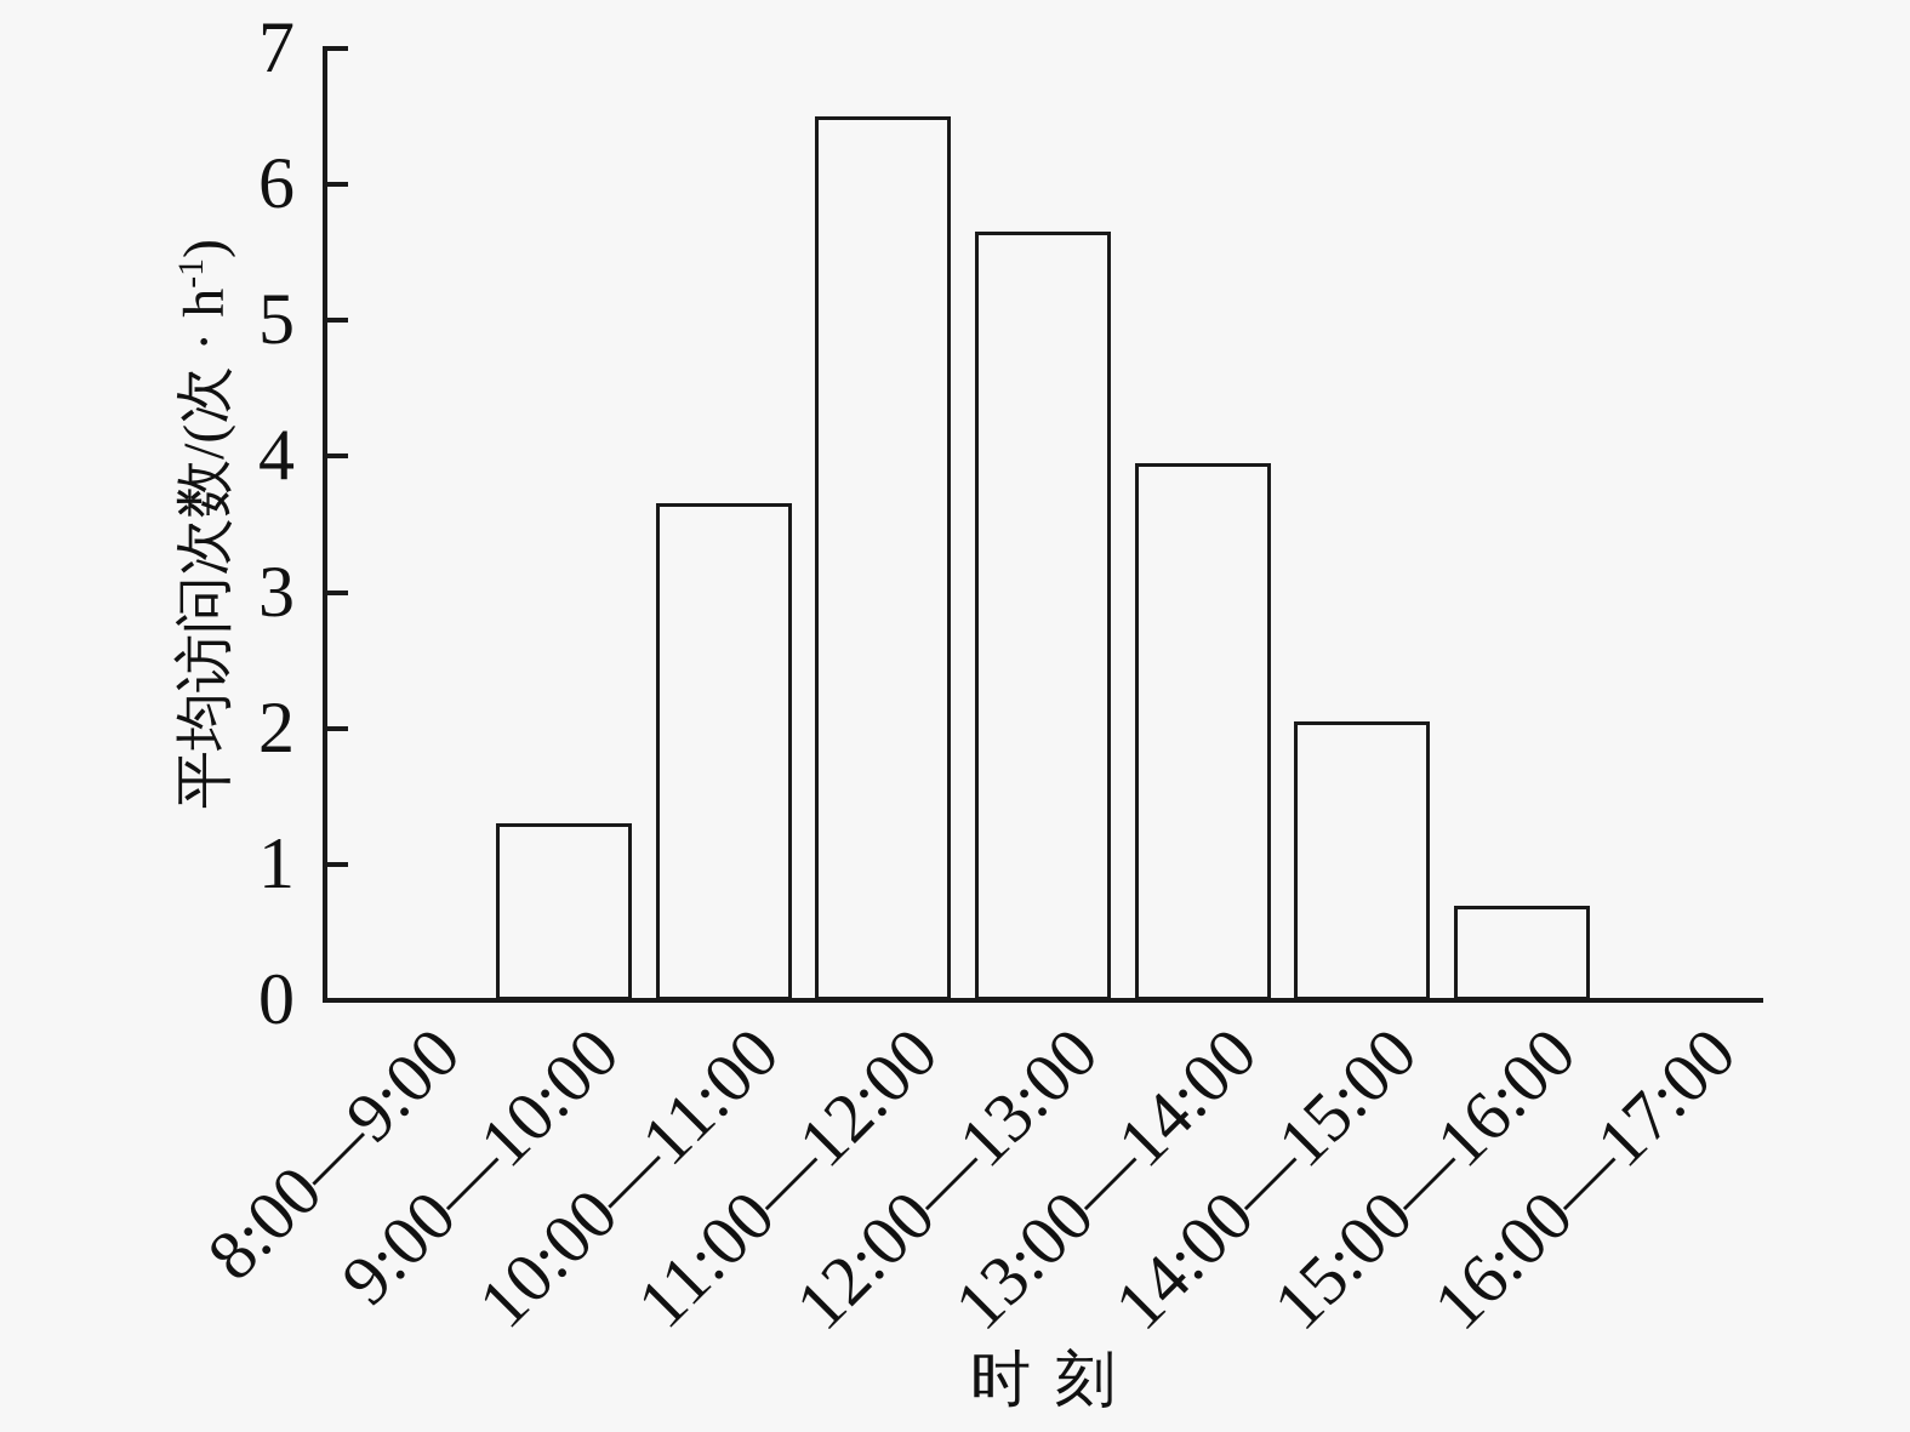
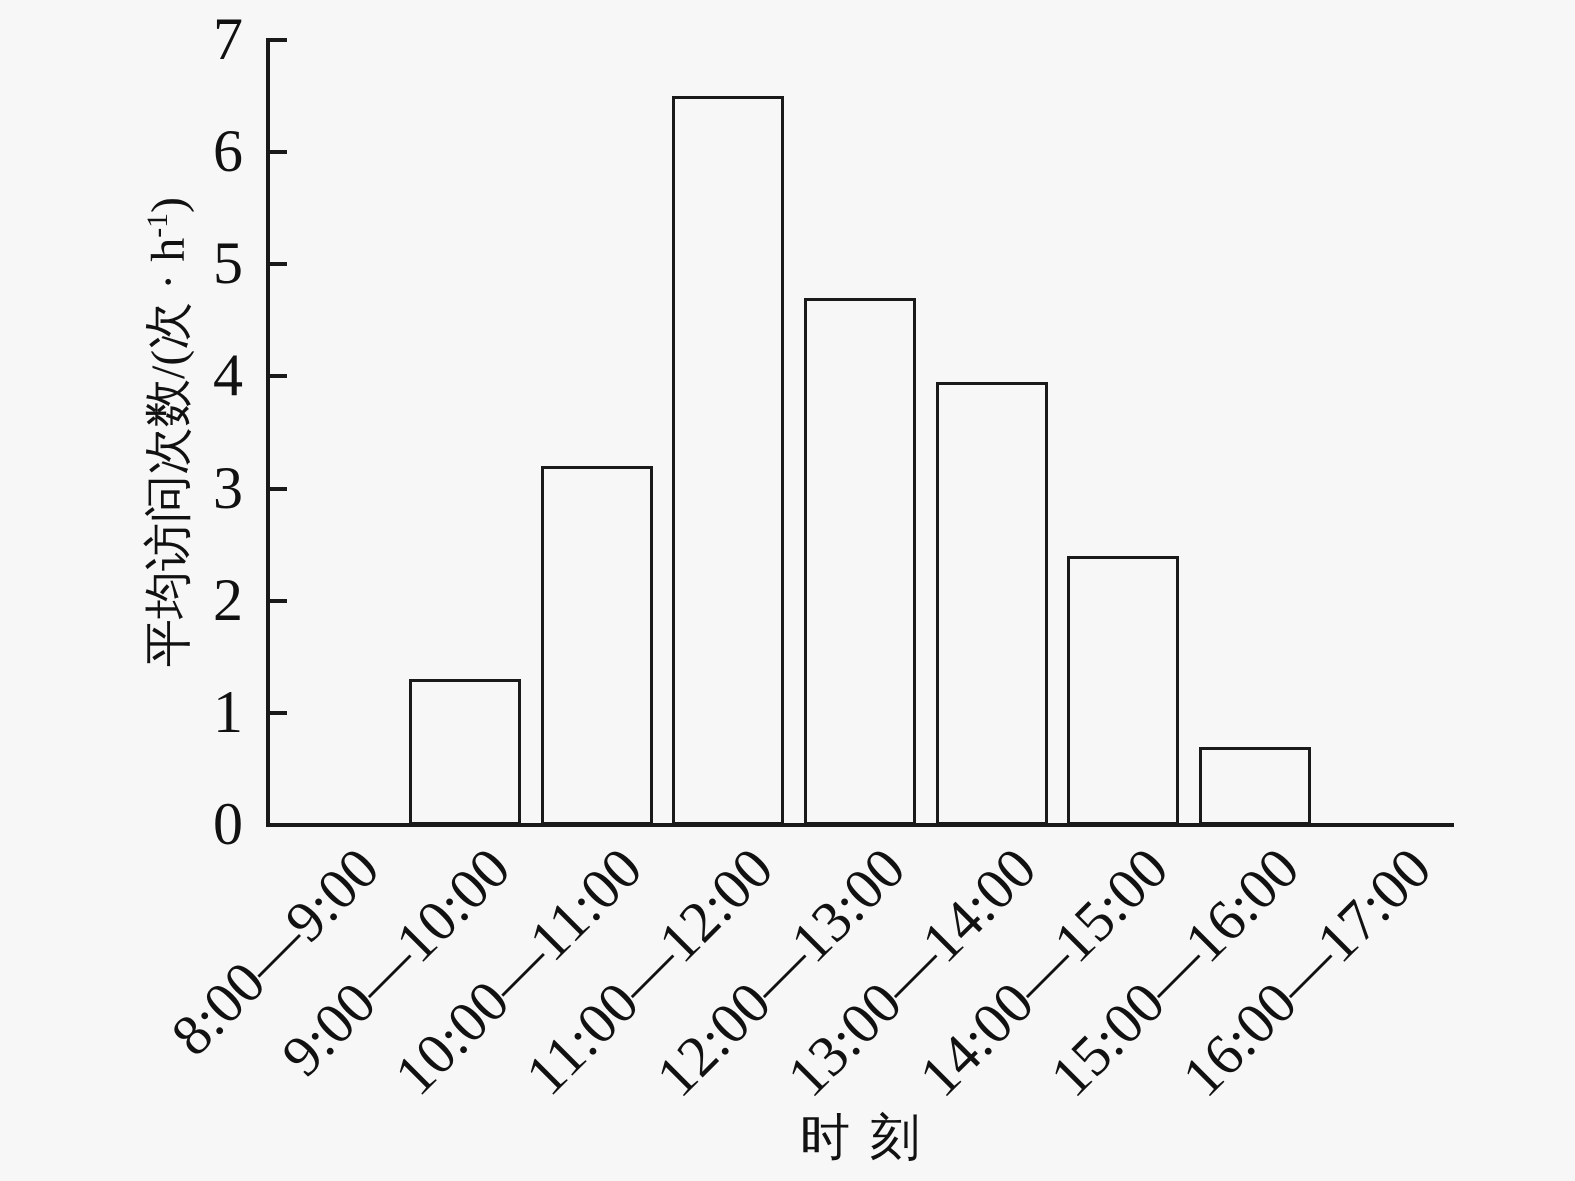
10:00—11:00: 3.66 -> 3.20
12:00—13:00: 5.65 -> 4.70
14:00—15:00: 2.05 -> 2.40
